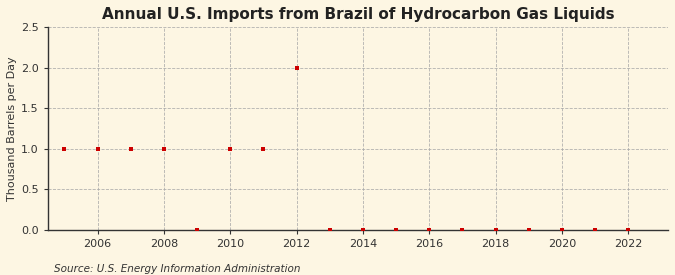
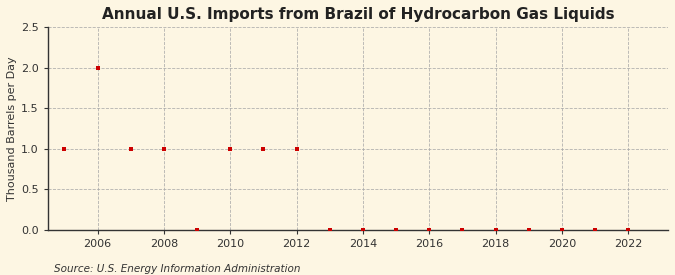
2006: 1 -> 2
2012: 2 -> 1
